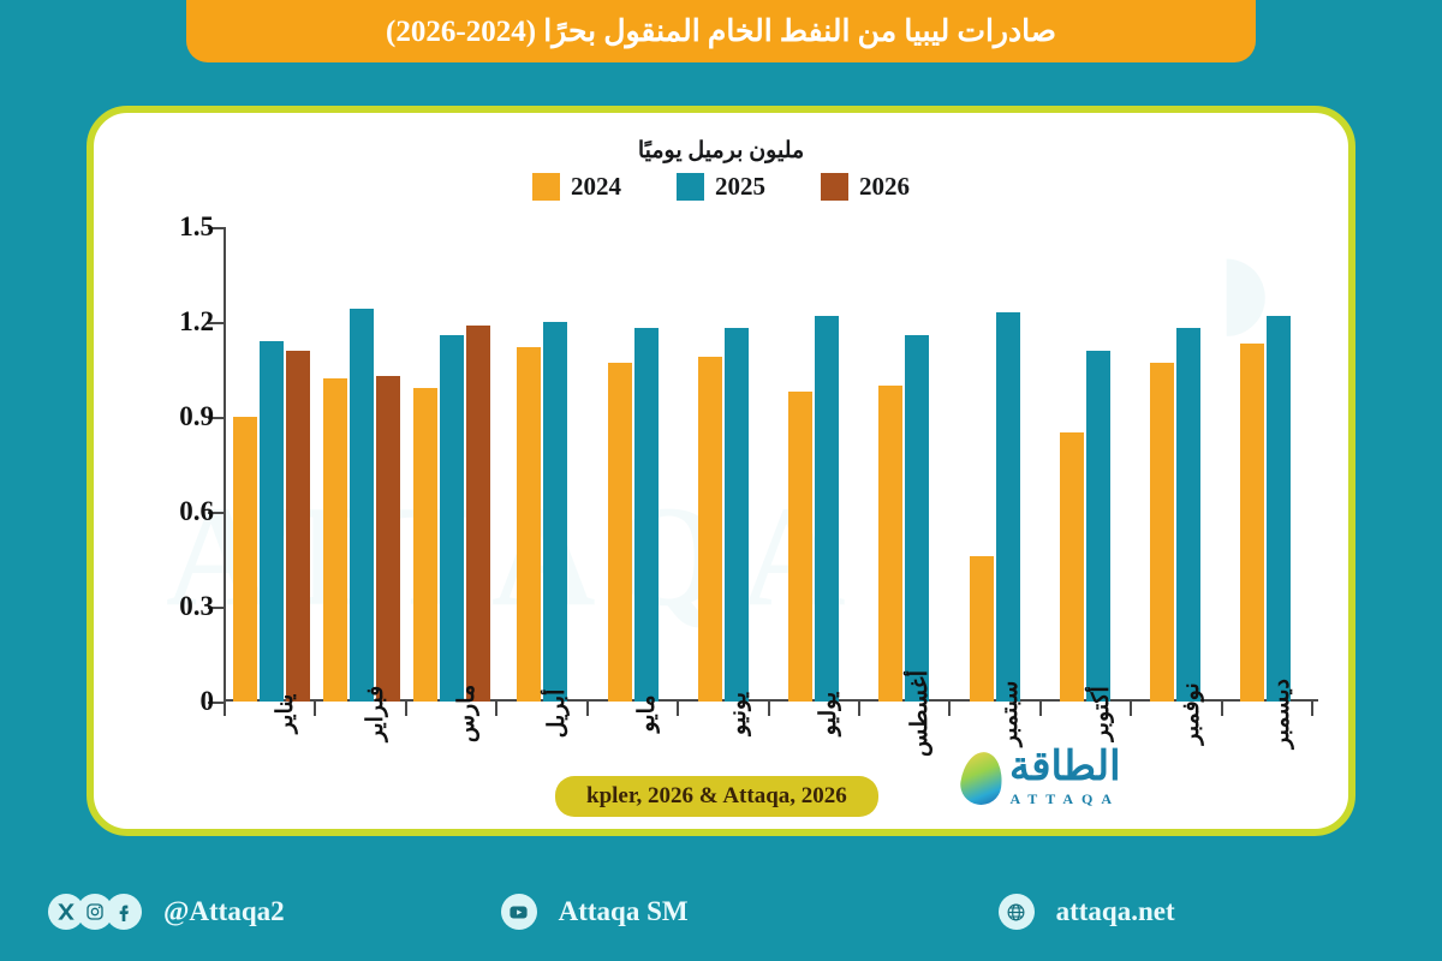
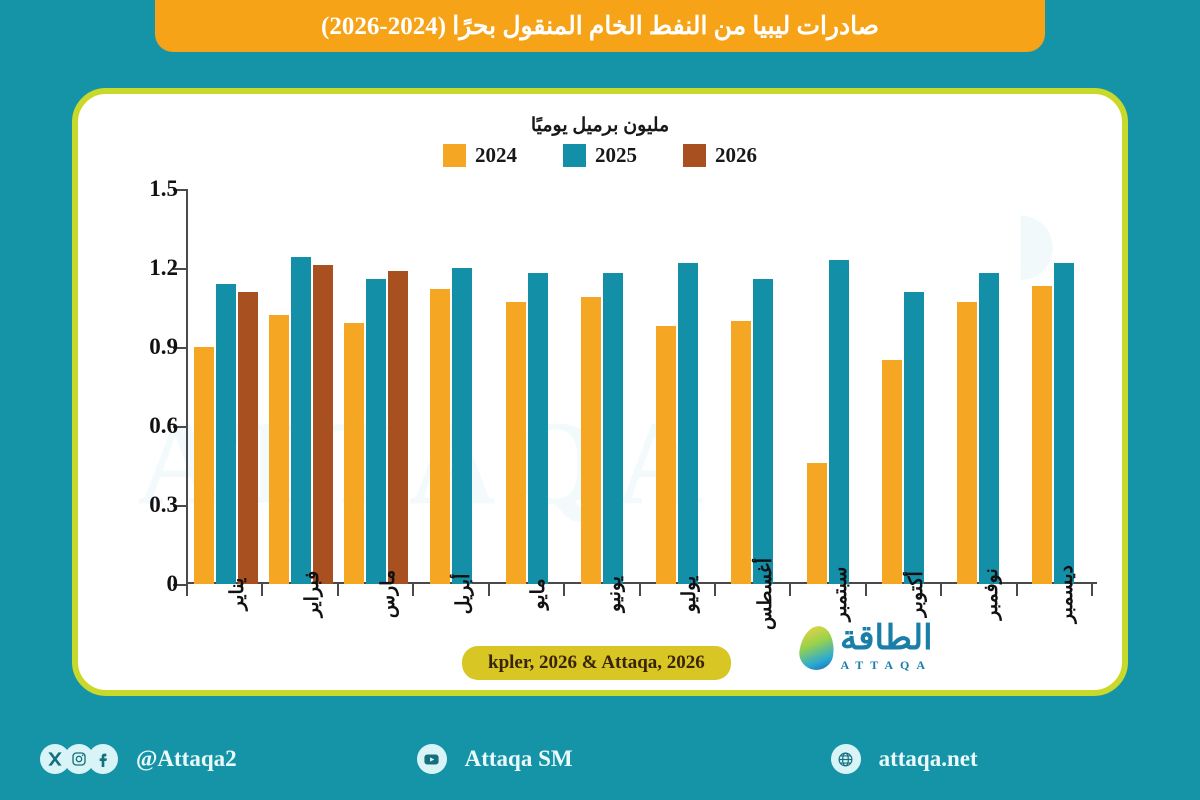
2026/فبراير: 1.03 -> 1.21
